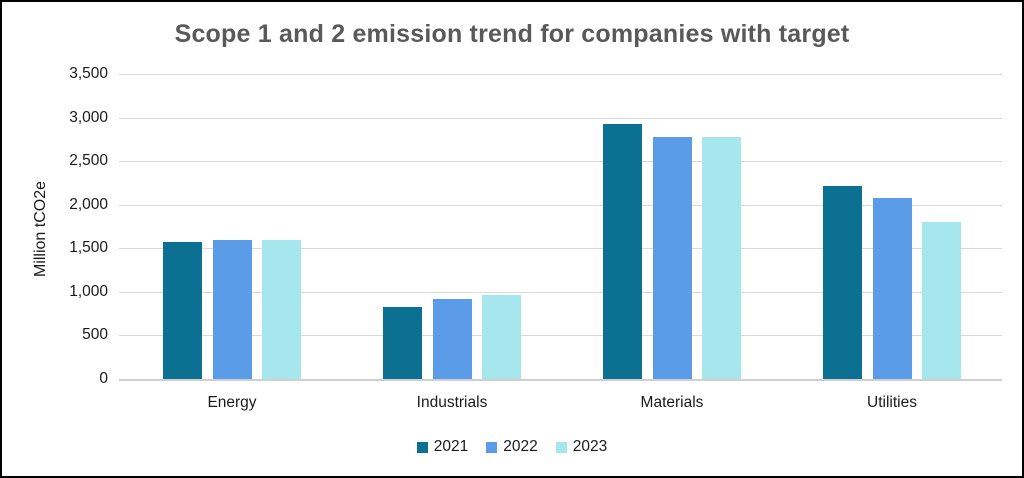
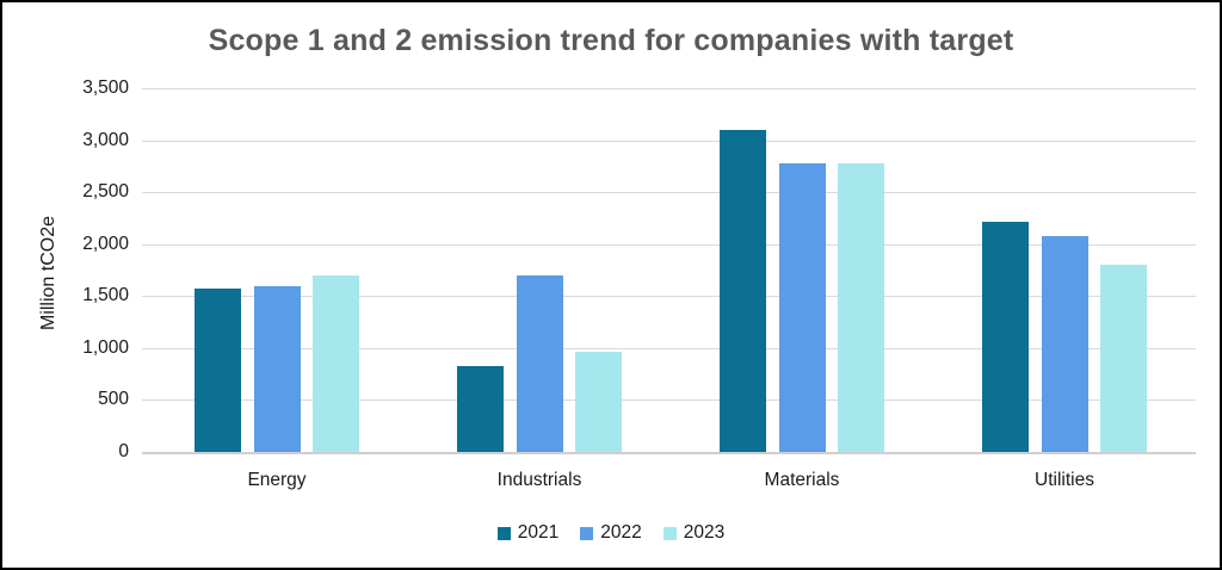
2023/Energy: 1600 -> 1700
2022/Industrials: 900 -> 1700
2021/Materials: 2900 -> 3100
